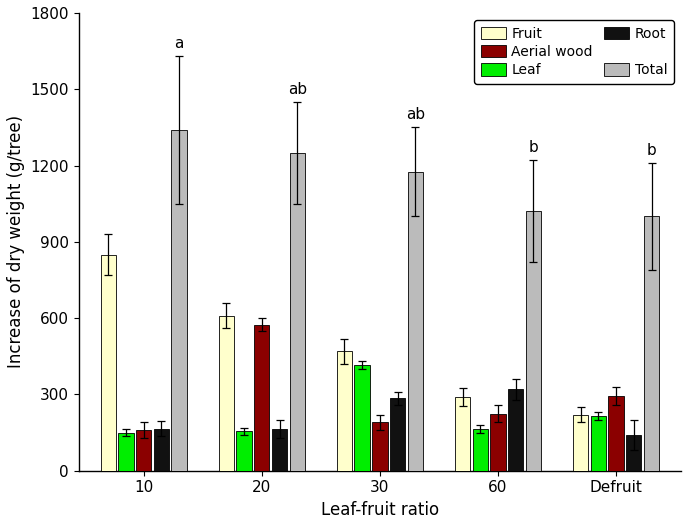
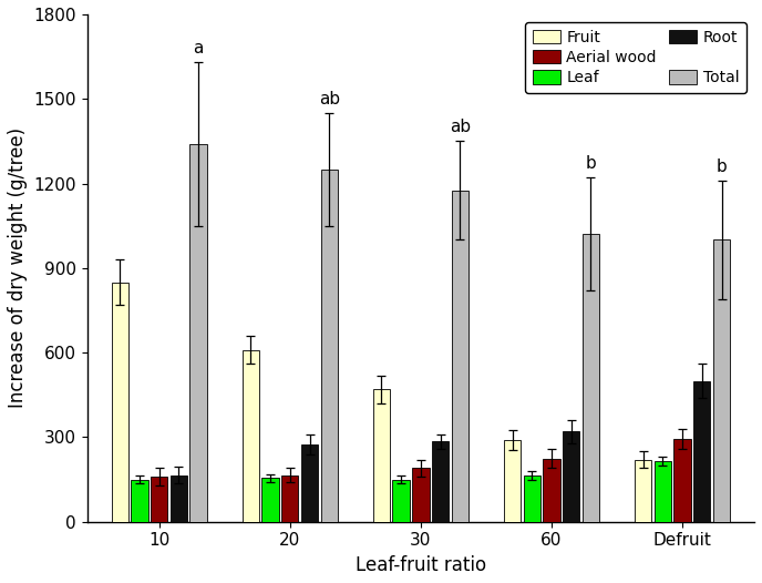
Aerial wood/20: 575 -> 165
Root/20: 165 -> 275
Leaf/30: 415 -> 150
Root/Defruit: 140 -> 500
